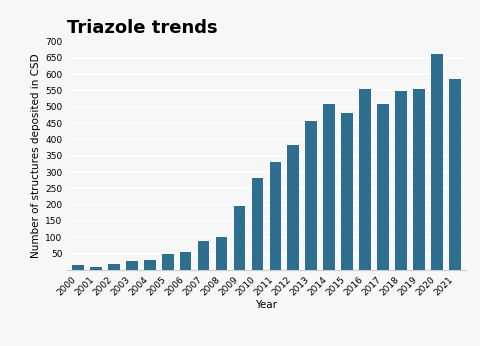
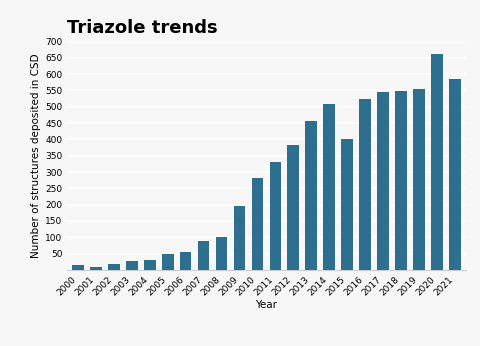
2015: 480 -> 400
2016: 555 -> 525
2017: 510 -> 545
